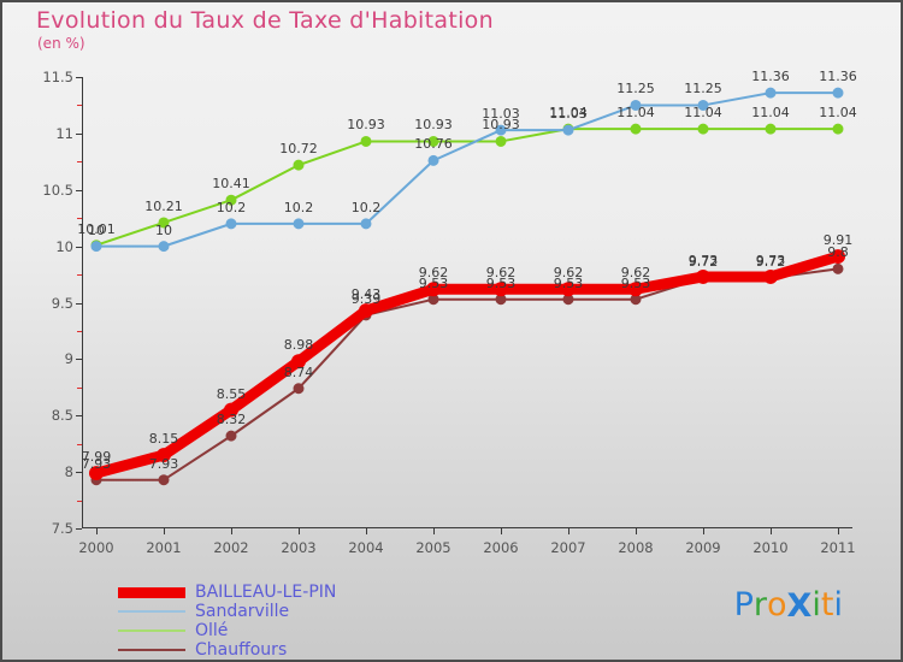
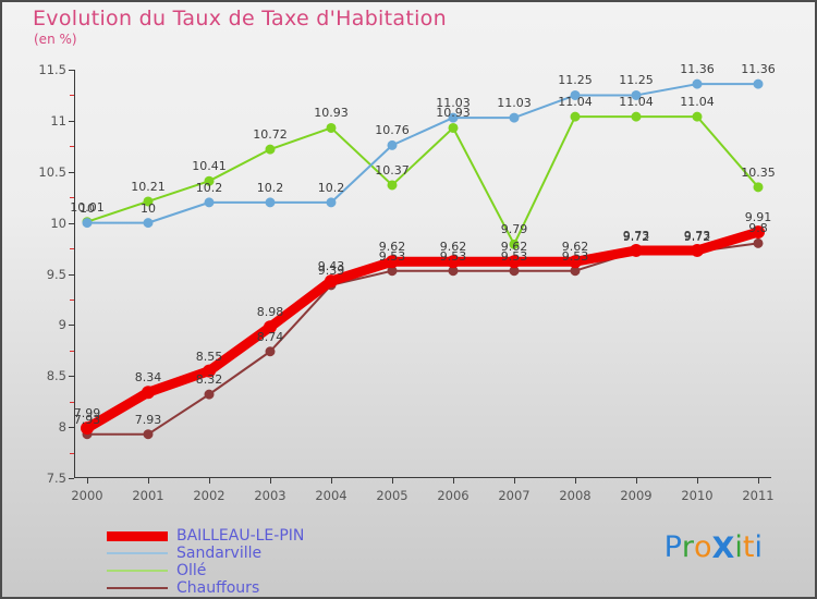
BAILLEAU-LE-PIN/2001: 8.15 -> 8.34
Ollé/2005: 10.93 -> 10.37
Ollé/2007: 11.04 -> 9.79
Ollé/2011: 11.04 -> 10.35
